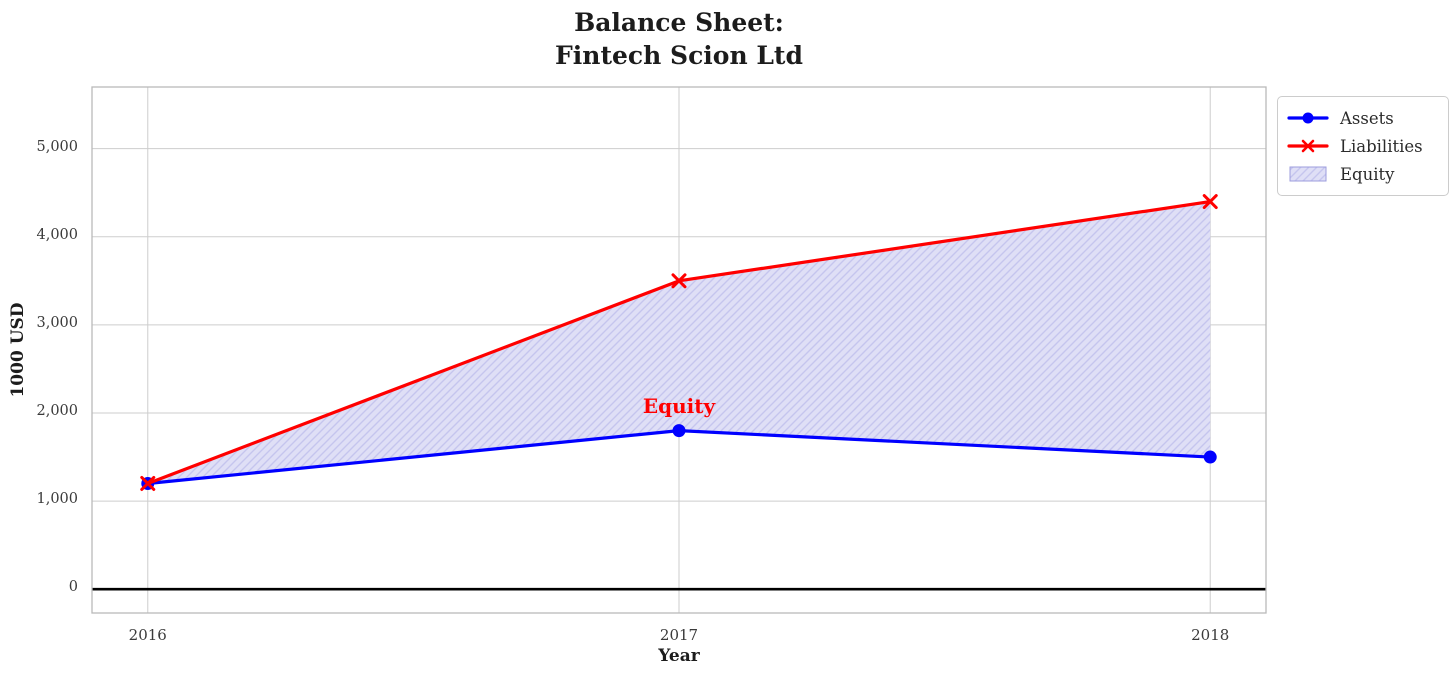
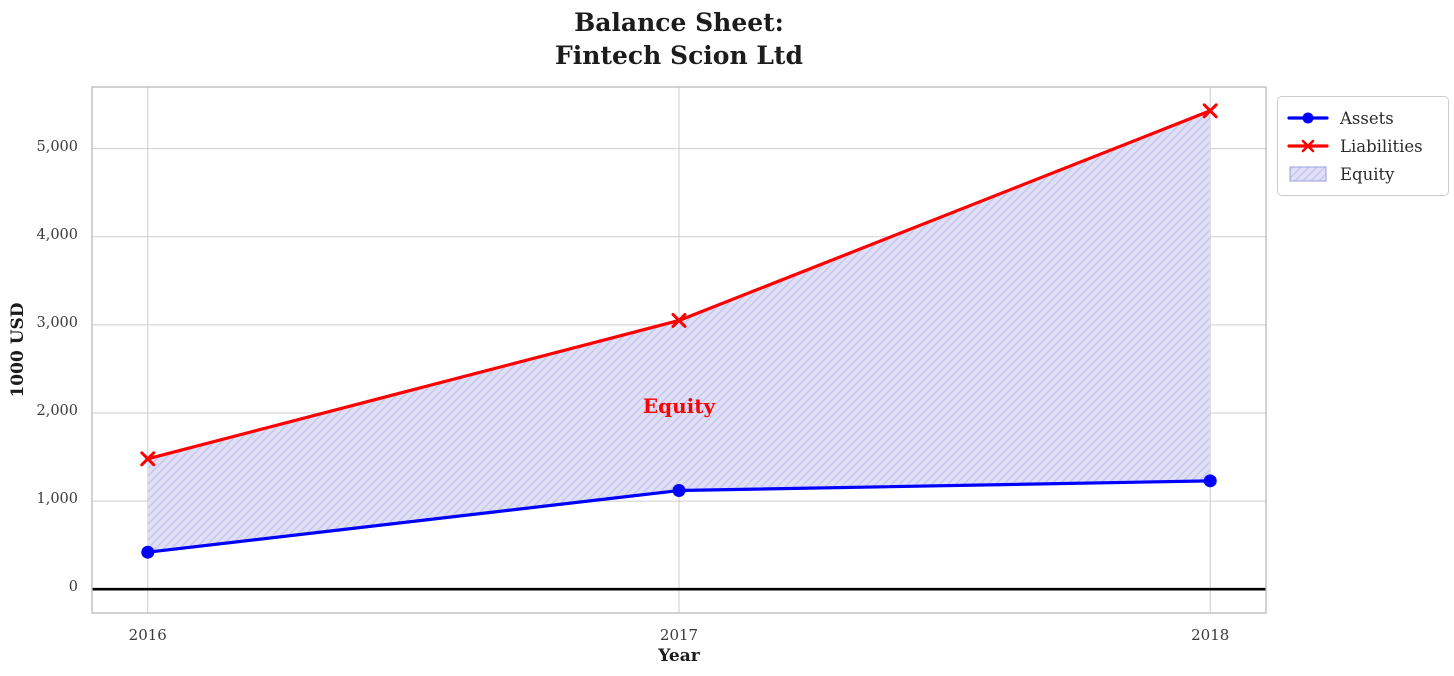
Assets/2016: 1200 -> 400
Liabilities/2016: 1200 -> 1500
Assets/2017: 1800 -> 1100
Liabilities/2017: 3500 -> 3000
Assets/2018: 1500 -> 1200
Liabilities/2018: 4400 -> 5400
